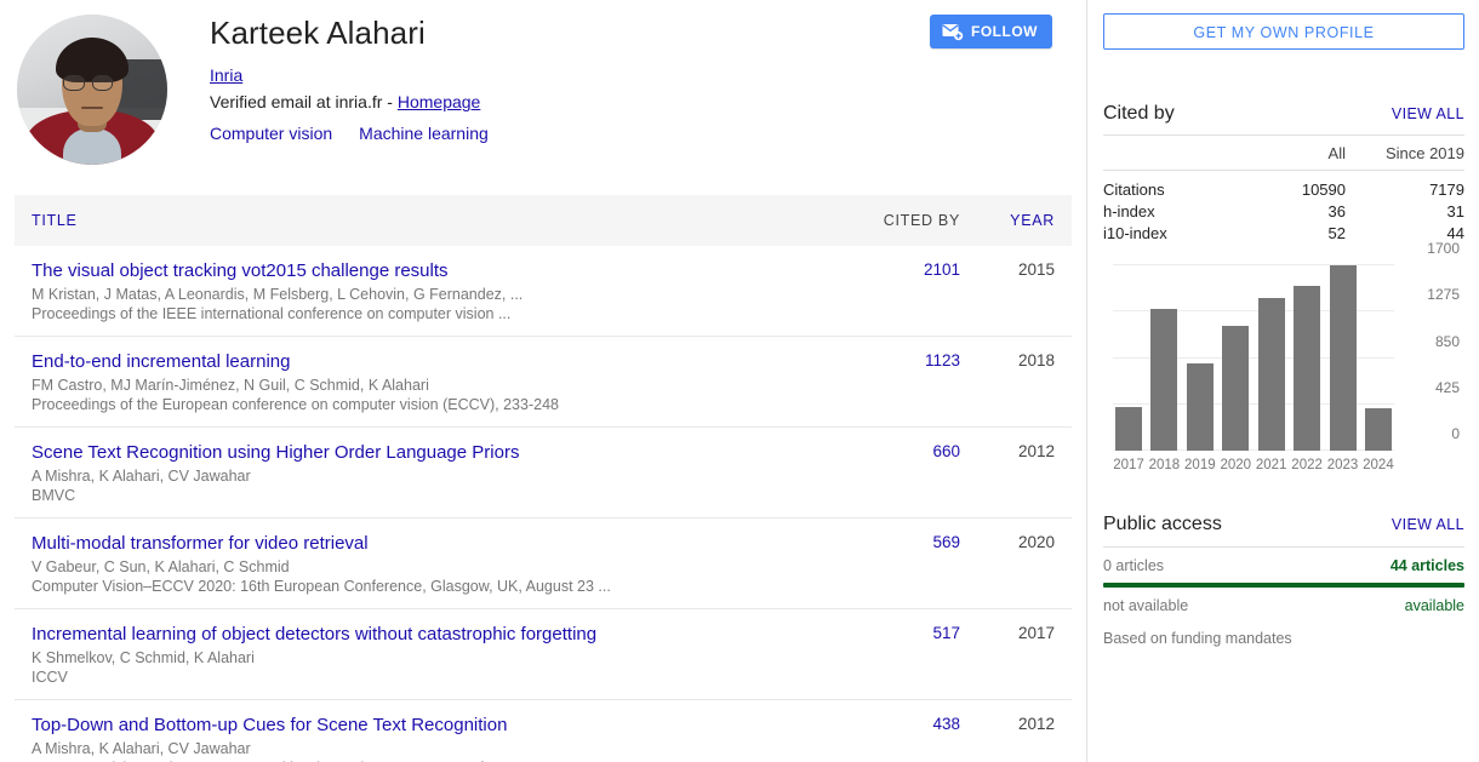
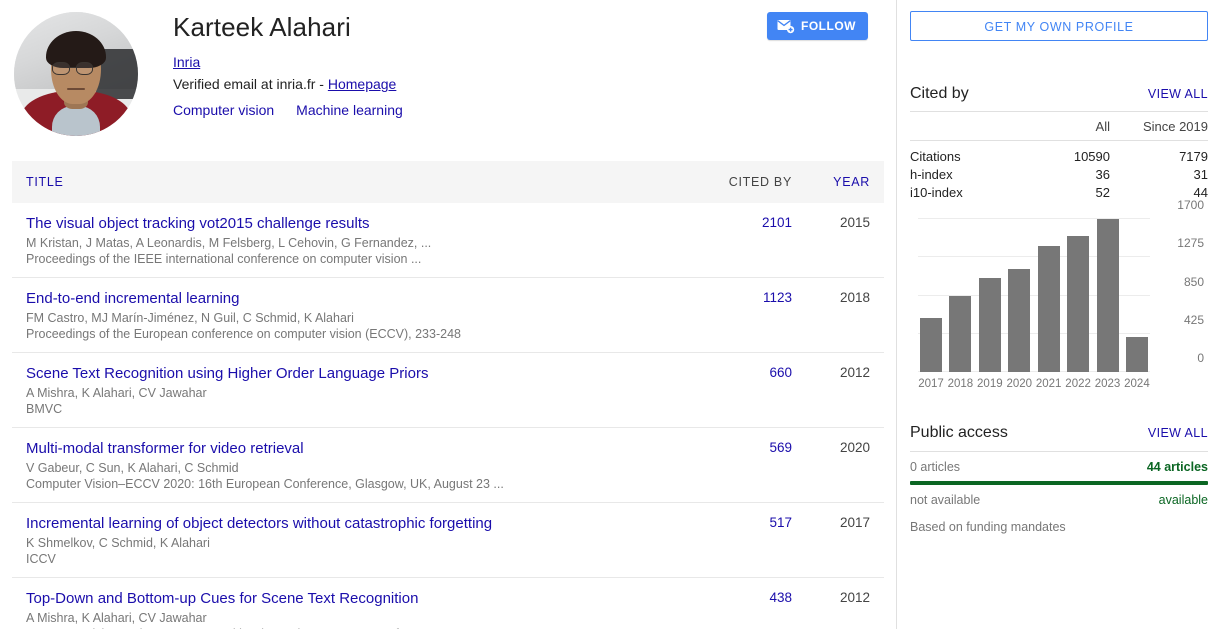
2017: 400 -> 600
2018: 1300 -> 800
2019: 800 -> 1000
